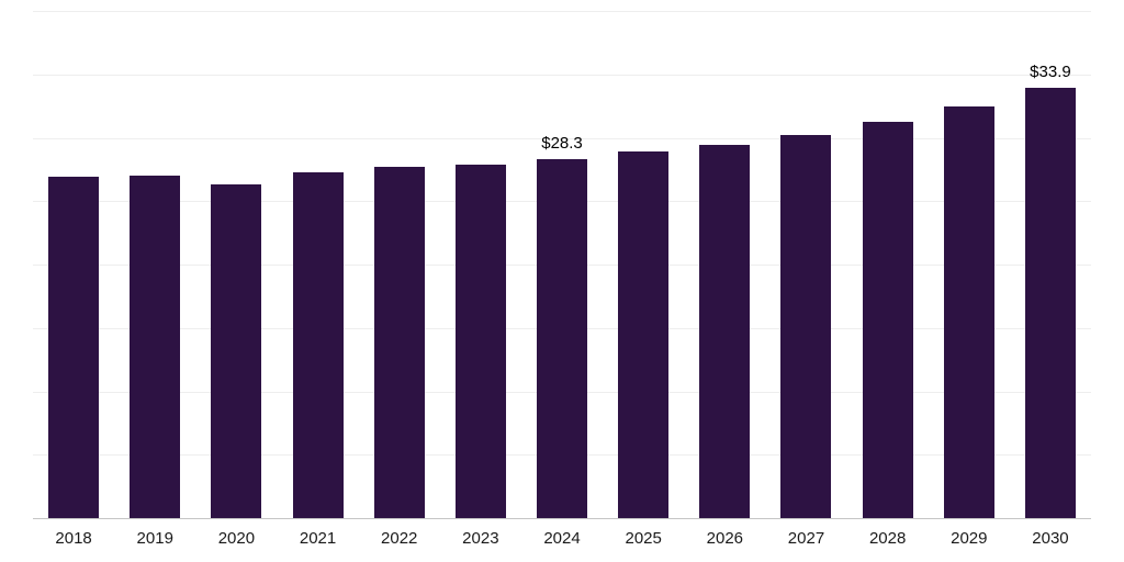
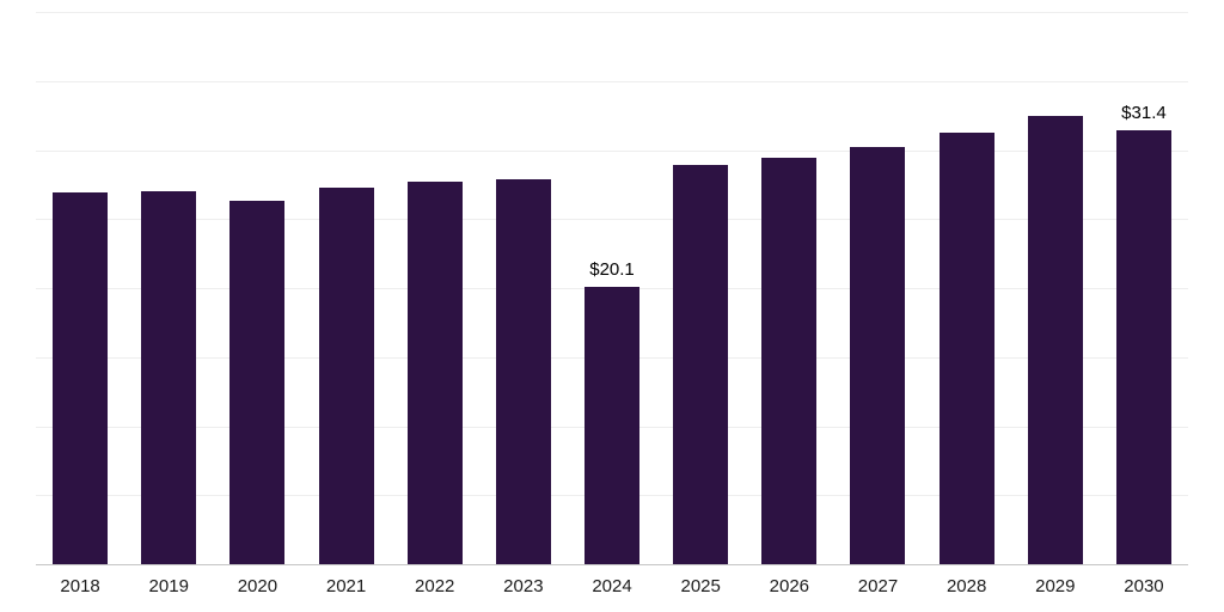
2024: $28.3 -> $20.1
2030: $33.9 -> $31.4
